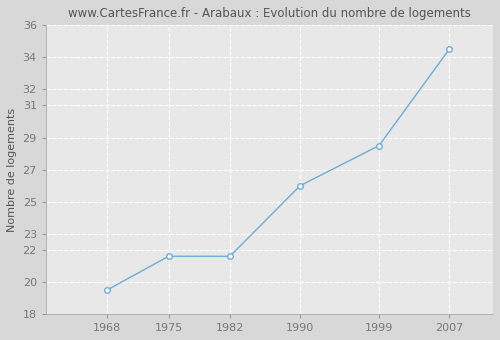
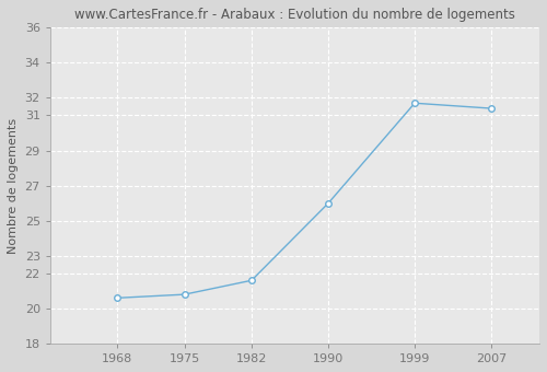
1968: 19.5 -> 20.6
1975: 21.6 -> 20.8
1999: 28.5 -> 31.7
2007: 34.5 -> 31.4
